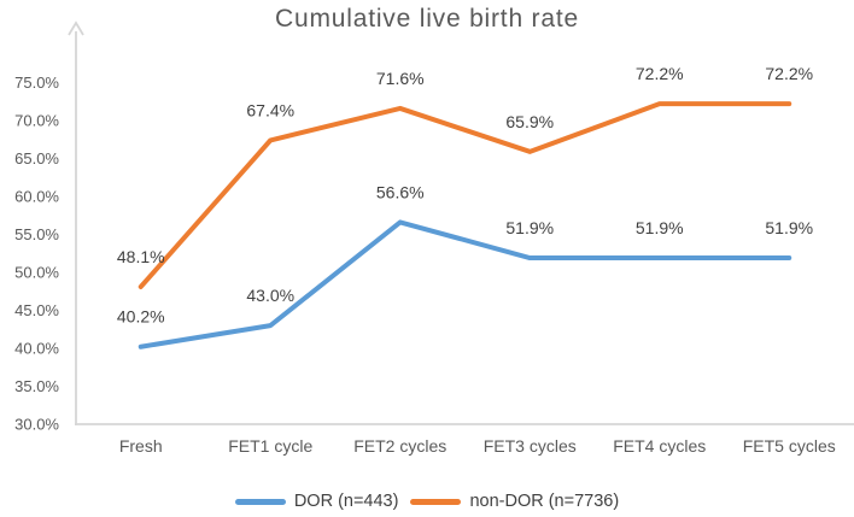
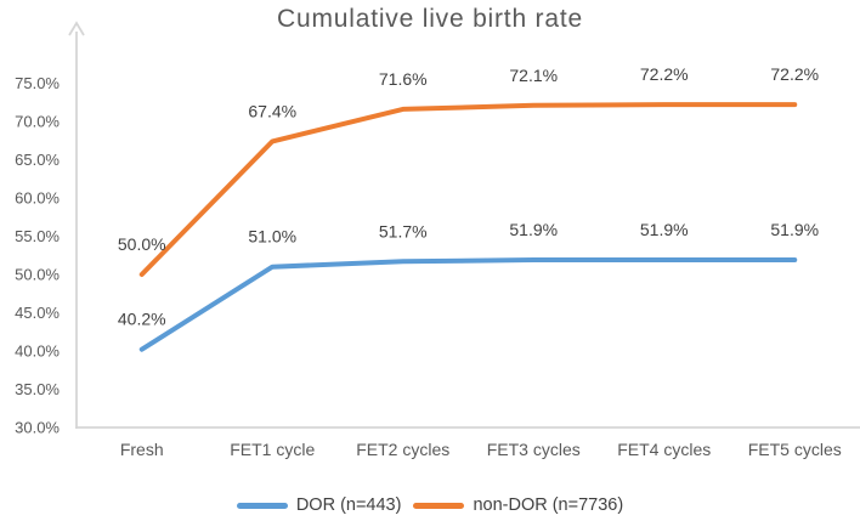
non-DOR (n=7736)/Fresh: 48.1% -> 50.0%
DOR (n=443)/FET1 cycle: 43.0% -> 51.0%
DOR (n=443)/FET2 cycles: 56.6% -> 51.7%
non-DOR (n=7736)/FET3 cycles: 65.9% -> 72.1%
